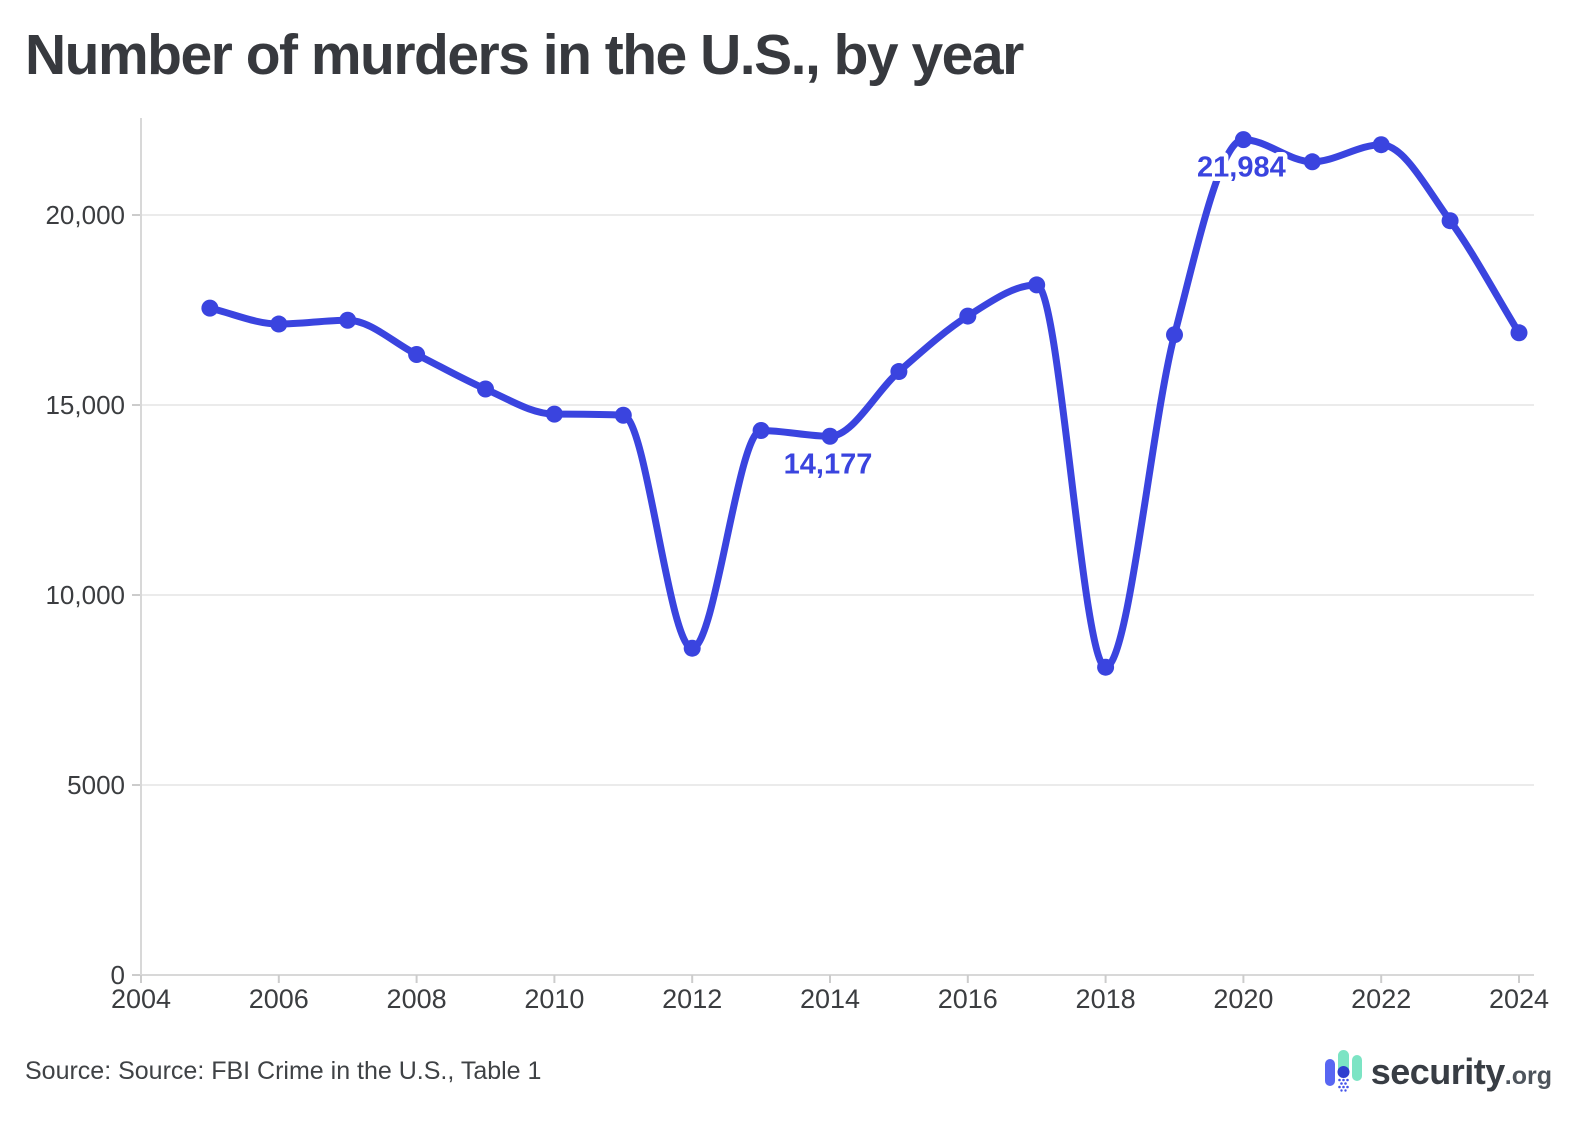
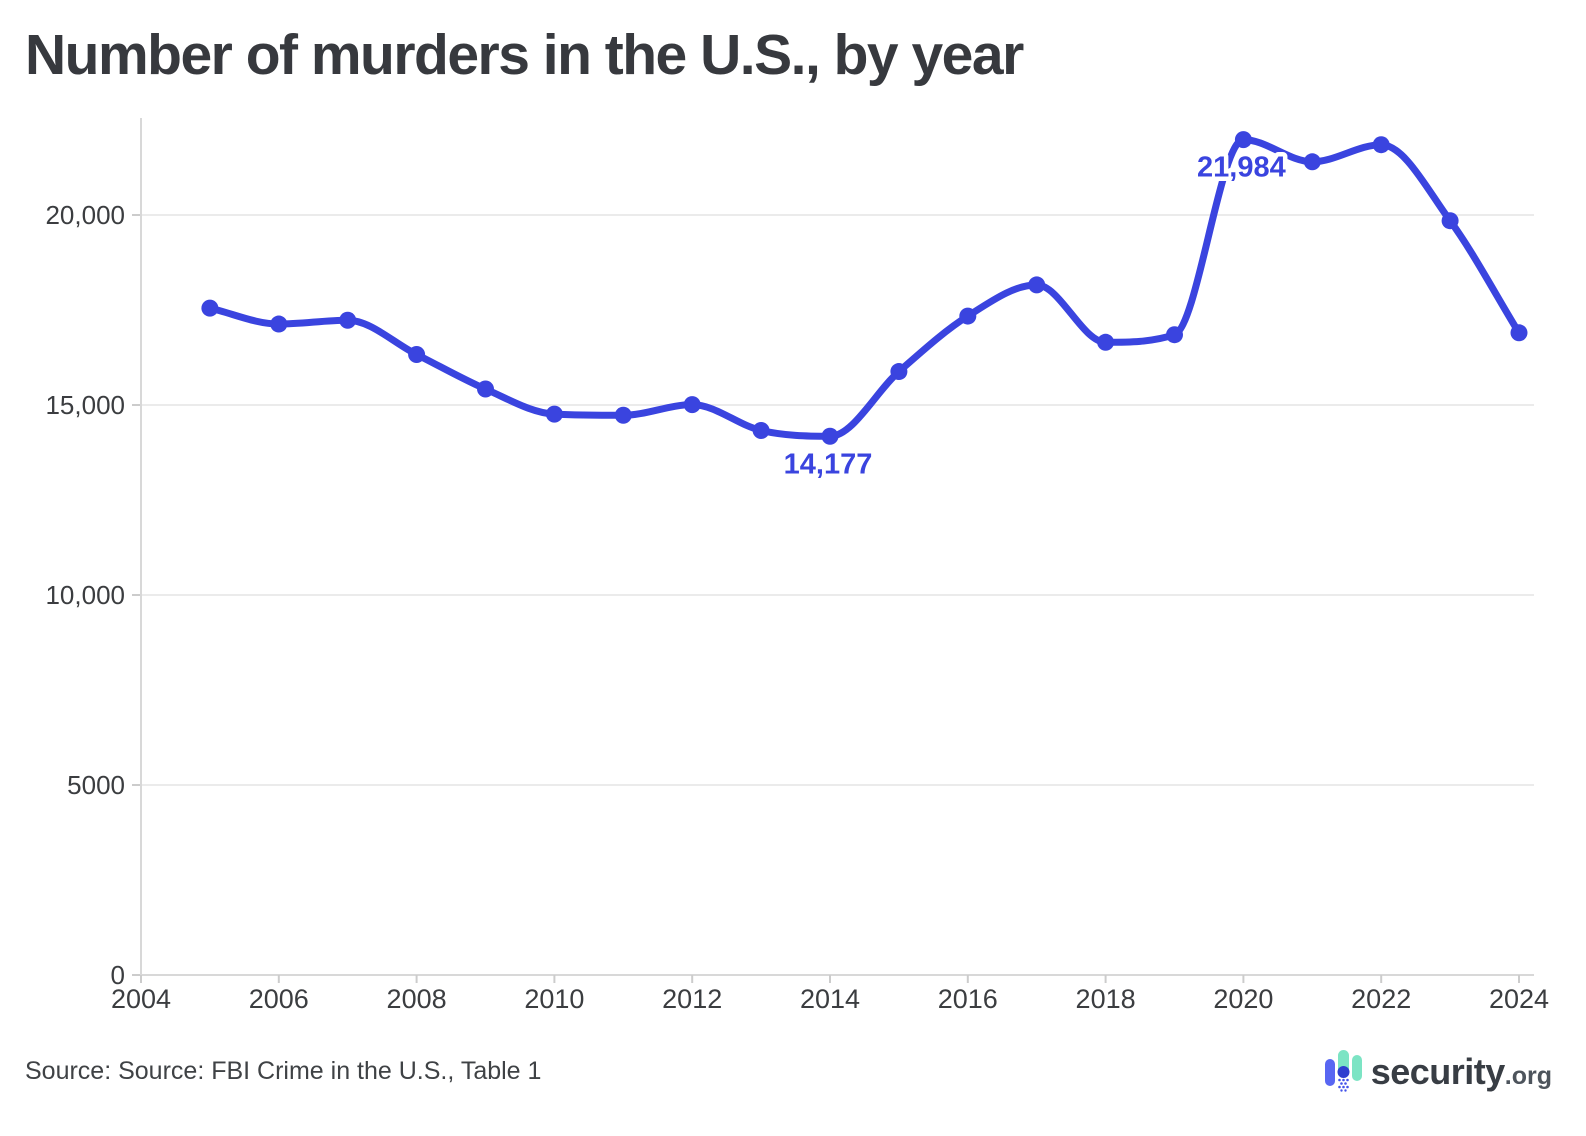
2012: 8600 -> 15000
2018: 8100 -> 16600
